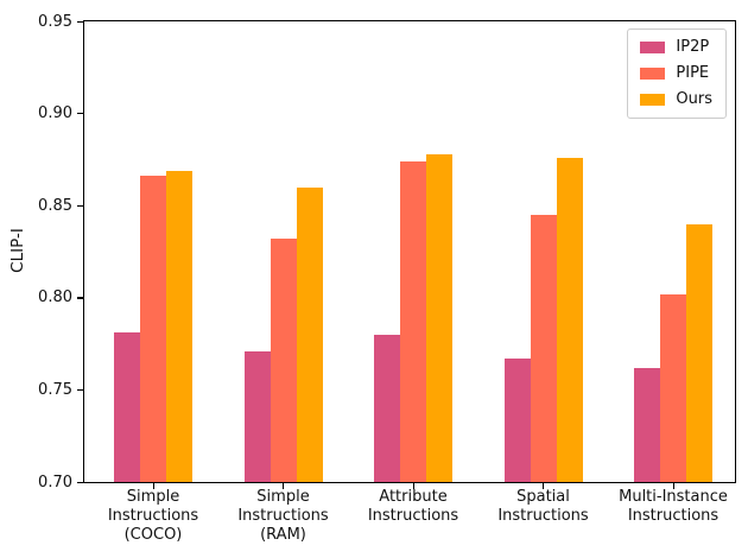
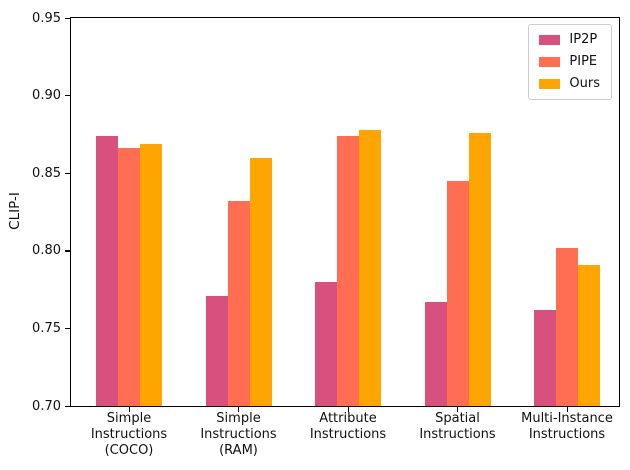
IP2P/Simple Instructions (COCO): 0.781 -> 0.874
Ours/Multi-Instance Instructions: 0.840 -> 0.791
